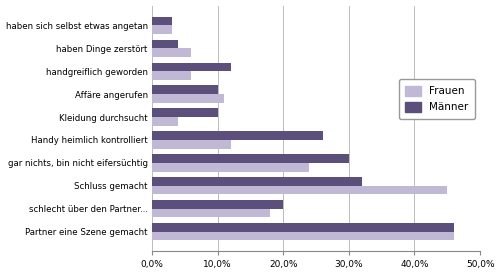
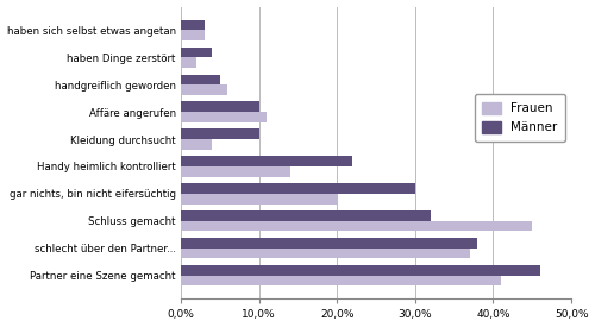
Frauen/haben Dinge zerstört: 6% -> 2%
Männer/handgreiflich geworden: 12% -> 5%
Männer/Handy heimlich kontrolliert: 26% -> 22%
Frauen/Handy heimlich kontrolliert: 12% -> 14%
Frauen/gar nichts, bin nicht eifersüchtig: 24% -> 20%
Männer/schlecht über den Partner...: 20% -> 38%
Frauen/schlecht über den Partner...: 18% -> 37%
Frauen/Partner eine Szene gemacht: 46% -> 41%
